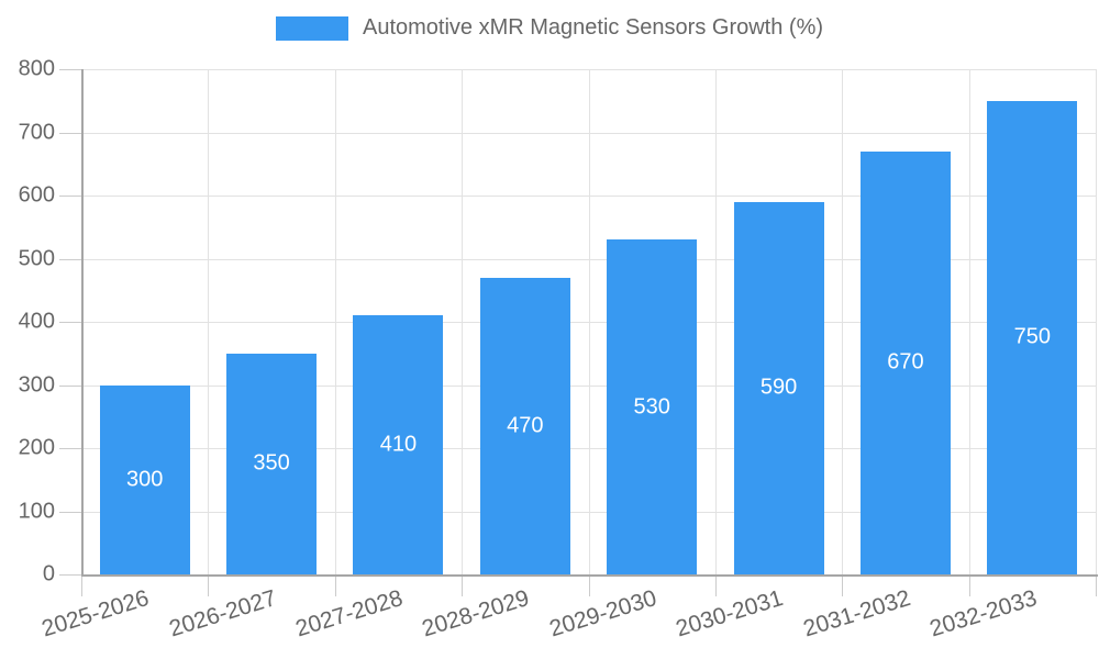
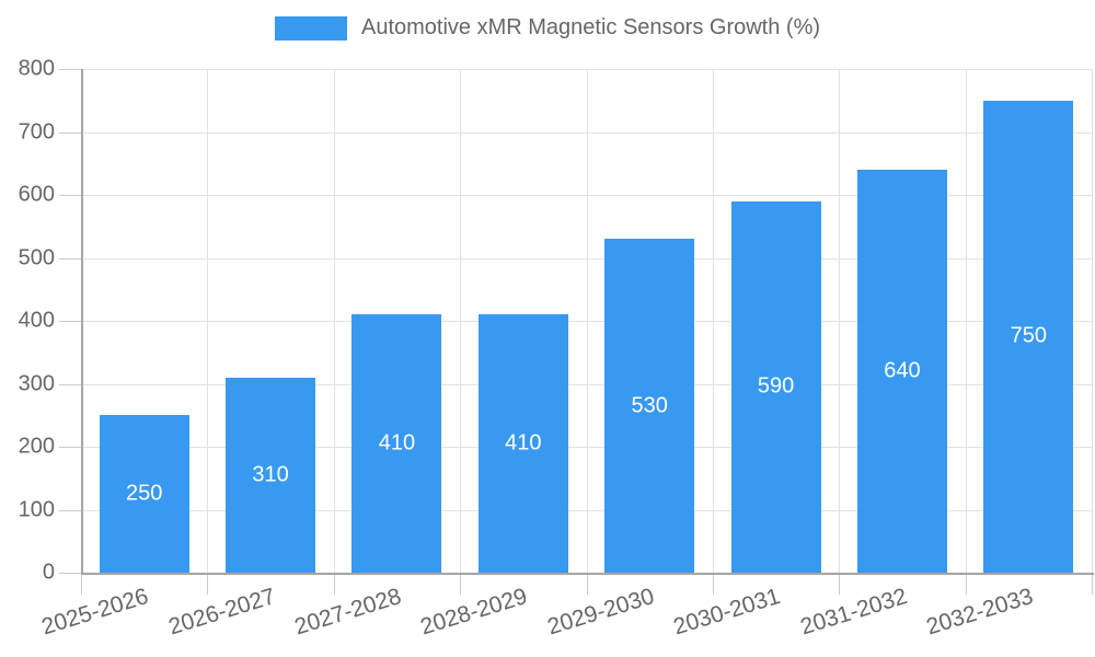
2025-2026: 300 -> 250
2026-2027: 350 -> 310
2028-2029: 470 -> 410
2031-2032: 670 -> 640
